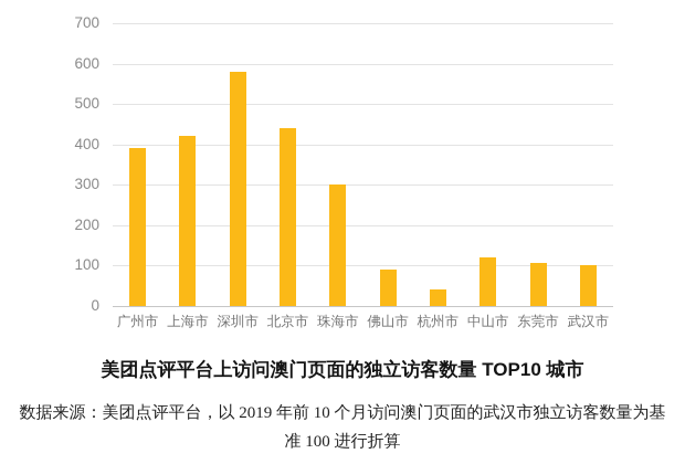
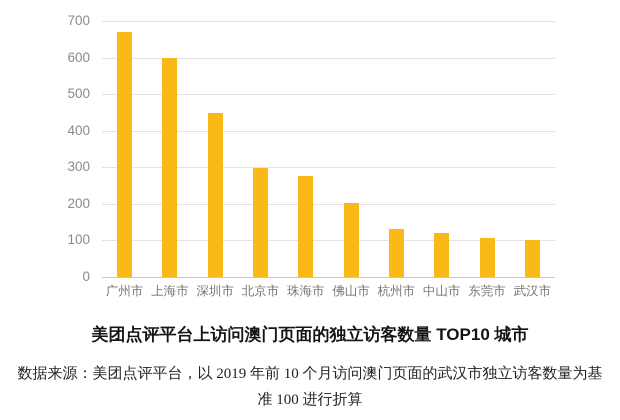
广州市: 390 -> 670
上海市: 420 -> 600
深圳市: 580 -> 450
北京市: 440 -> 300
珠海市: 300 -> 280
佛山市: 90 -> 200
杭州市: 40 -> 130
